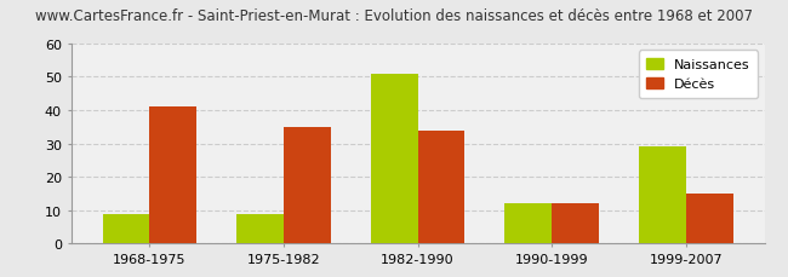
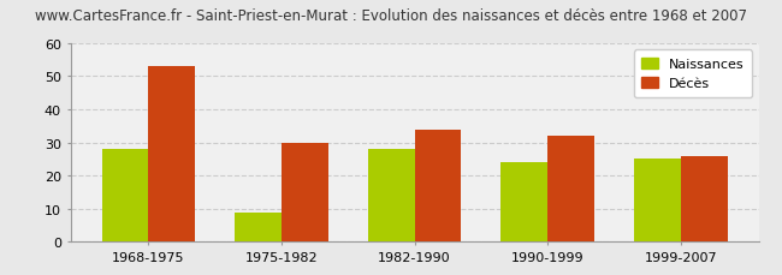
Naissances/1968-1975: 9 -> 28
Décès/1968-1975: 41 -> 53
Décès/1975-1982: 35 -> 30
Naissances/1982-1990: 51 -> 28
Naissances/1990-1999: 12 -> 24
Décès/1990-1999: 12 -> 32
Naissances/1999-2007: 29 -> 25
Décès/1999-2007: 15 -> 26
